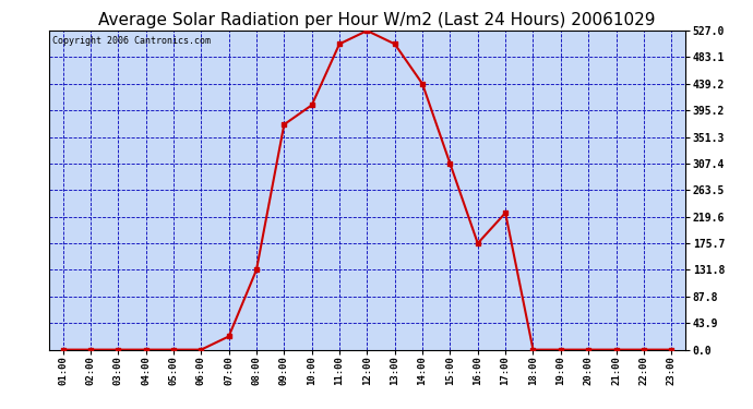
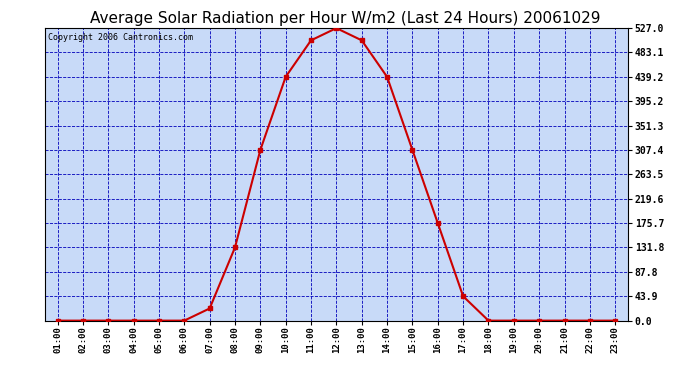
09:00: 372 -> 307
10:00: 404 -> 439
17:00: 226 -> 44
